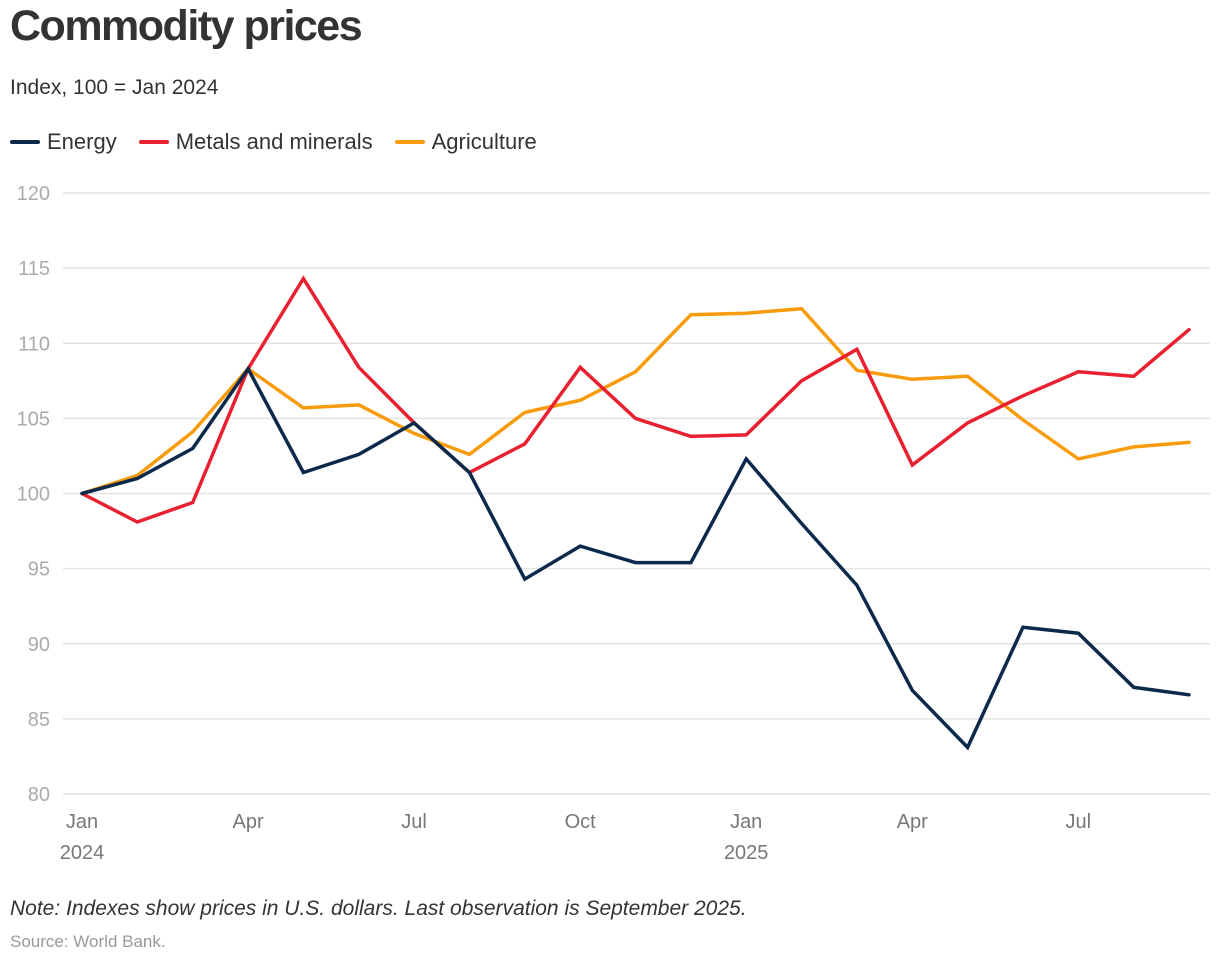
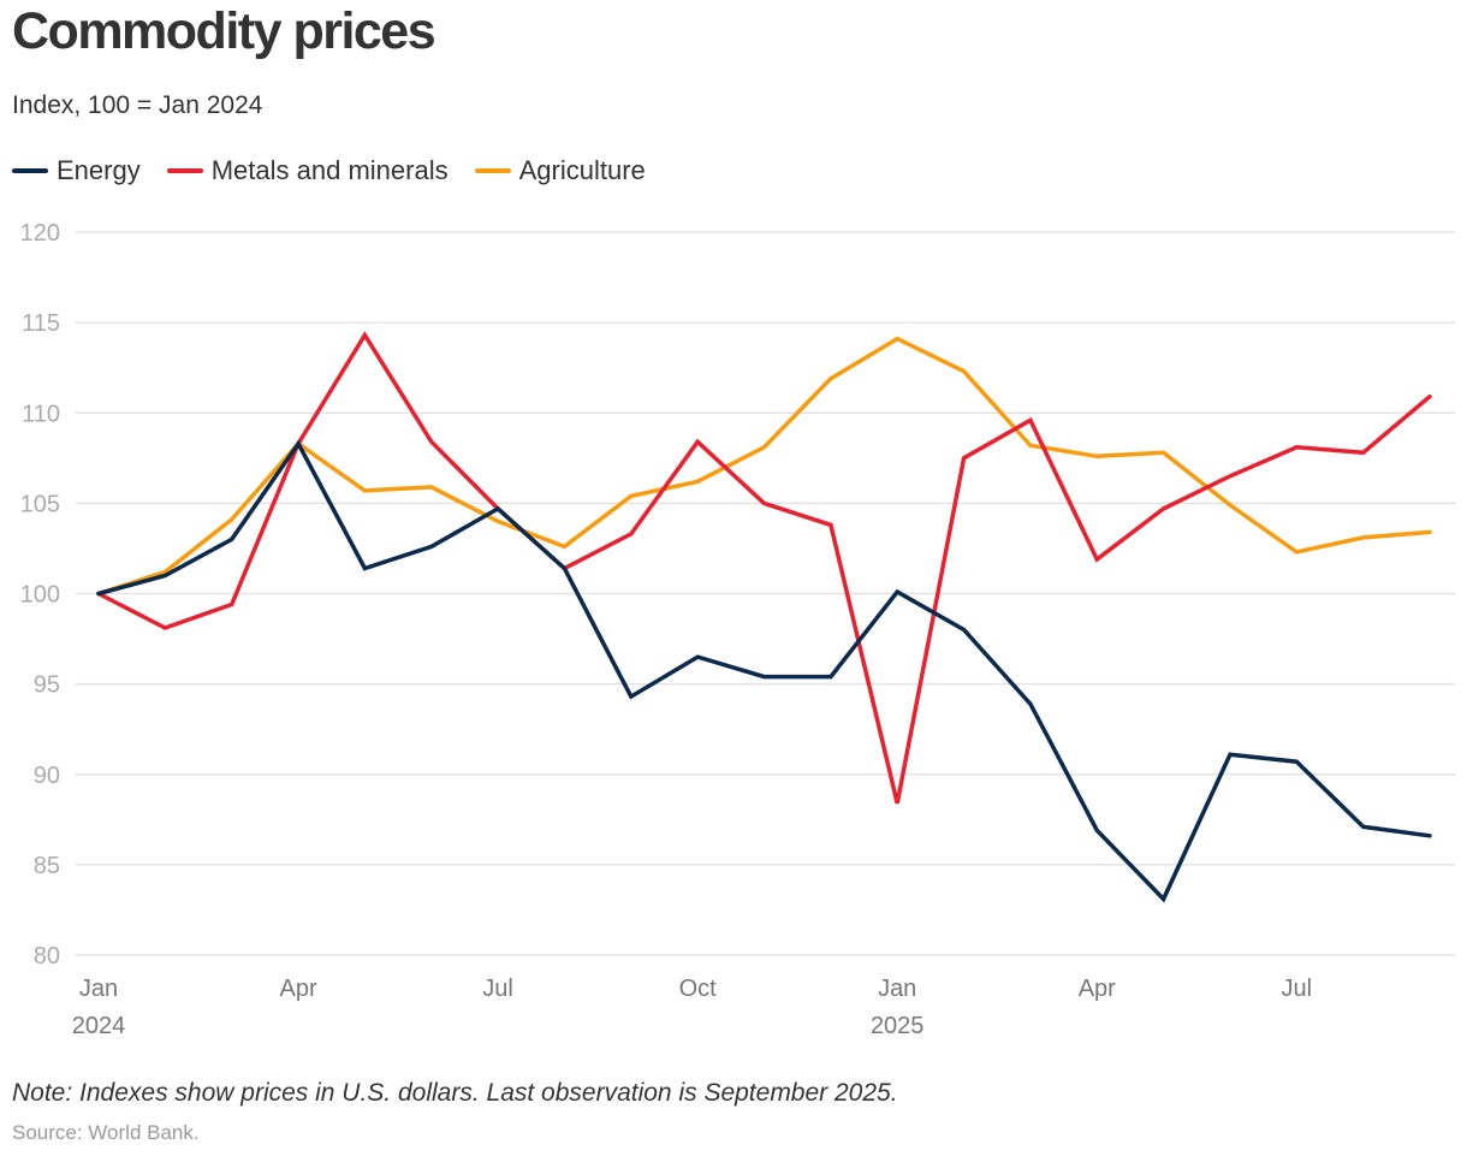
Energy/Jan 2025: 102.3 -> 100.1
Metals and minerals/Jan 2025: 103.9 -> 88.4
Agriculture/Jan 2025: 112.0 -> 114.1
